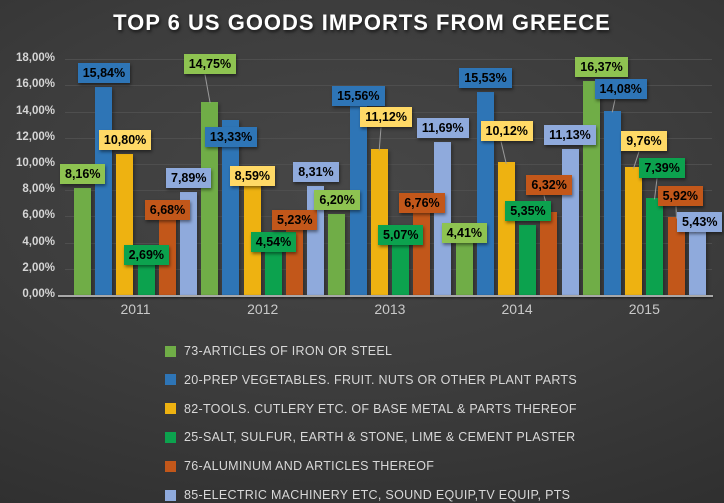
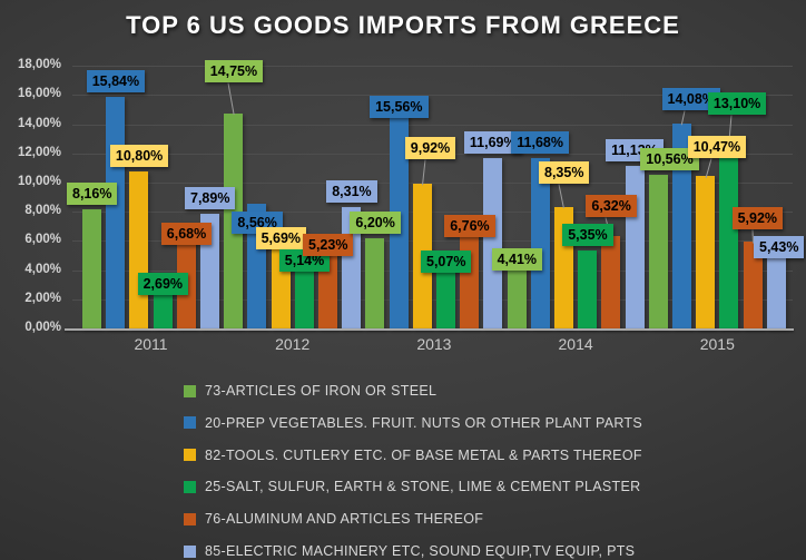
20-PREP VEGETABLES. FRUIT. NUTS OR OTHER PLANT PARTS/2012: 13,33% -> 8,56%
82-TOOLS. CUTLERY ETC. OF BASE METAL & PARTS THEREOF/2012: 8,59% -> 5,69%
25-SALT, SULFUR, EARTH & STONE, LIME & CEMENT PLASTER/2012: 4,54% -> 5,14%
82-TOOLS. CUTLERY ETC. OF BASE METAL & PARTS THEREOF/2013: 11,12% -> 9,92%
20-PREP VEGETABLES. FRUIT. NUTS OR OTHER PLANT PARTS/2014: 15,53% -> 11,68%
82-TOOLS. CUTLERY ETC. OF BASE METAL & PARTS THEREOF/2014: 10,12% -> 8,35%
73-ARTICLES OF IRON OR STEEL/2015: 16,37% -> 10,56%
82-TOOLS. CUTLERY ETC. OF BASE METAL & PARTS THEREOF/2015: 9,76% -> 10,47%
25-SALT, SULFUR, EARTH & STONE, LIME & CEMENT PLASTER/2015: 7,39% -> 13,10%
